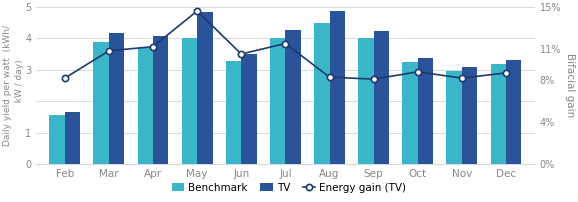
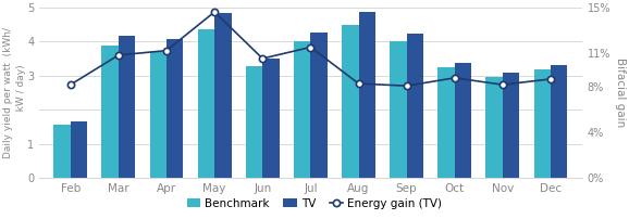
Benchmark/May: 4.00 -> 4.35
